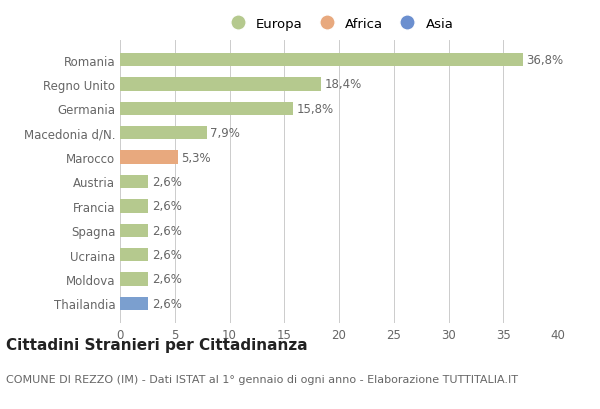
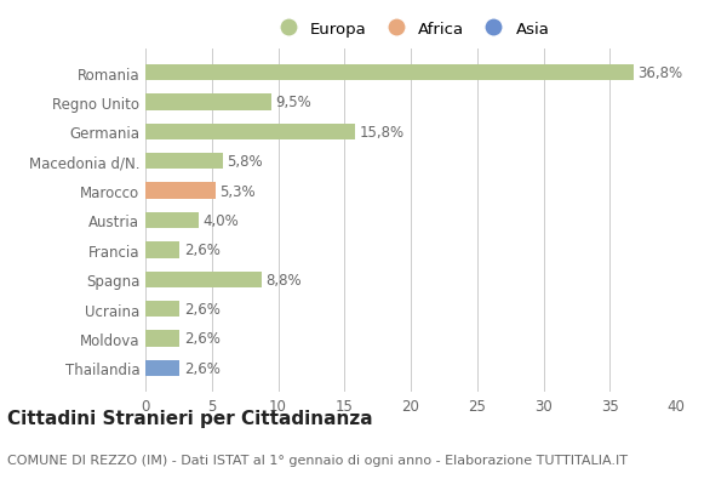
Regno Unito: 18,4% -> 9,5%
Macedonia d/N.: 7,9% -> 5,8%
Austria: 2,6% -> 4,0%
Spagna: 2,6% -> 8,8%
